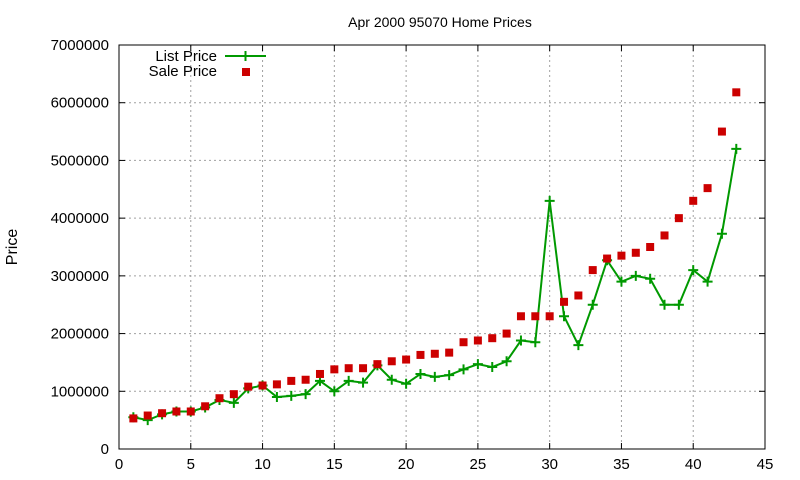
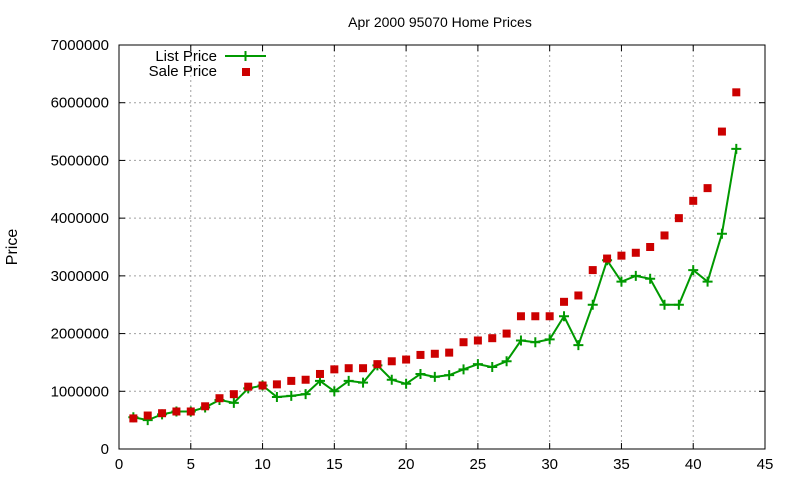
List Price/30: 4300000 -> 1900000
